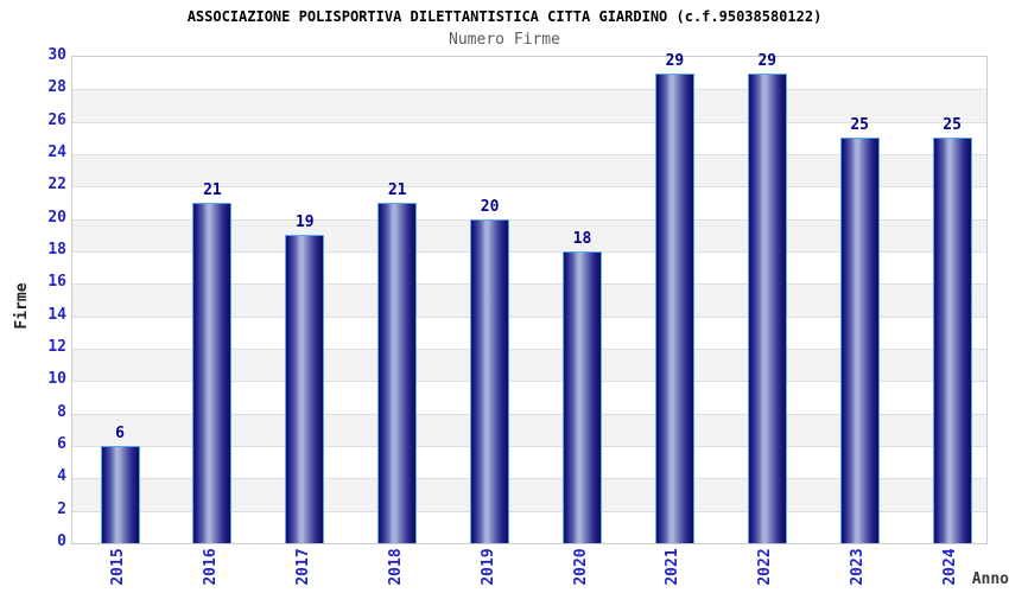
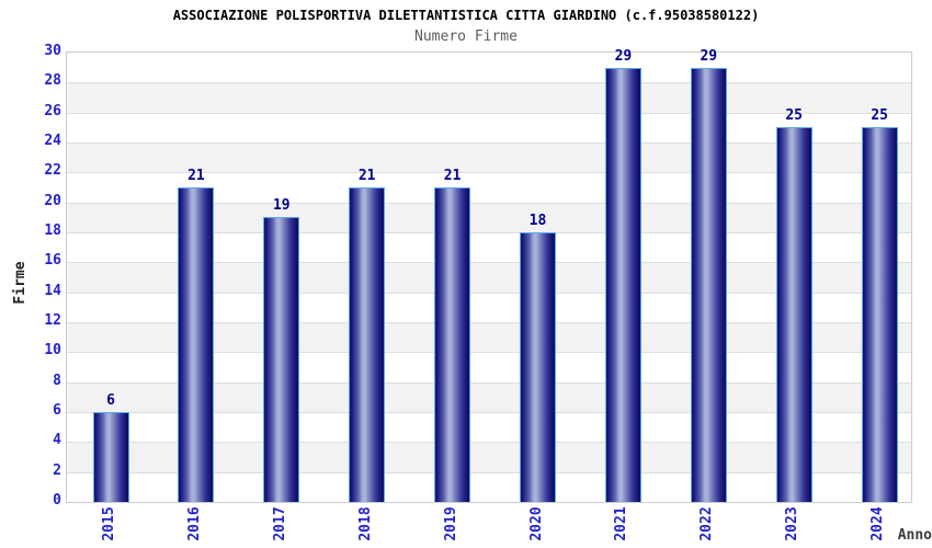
2019: 20 -> 21
